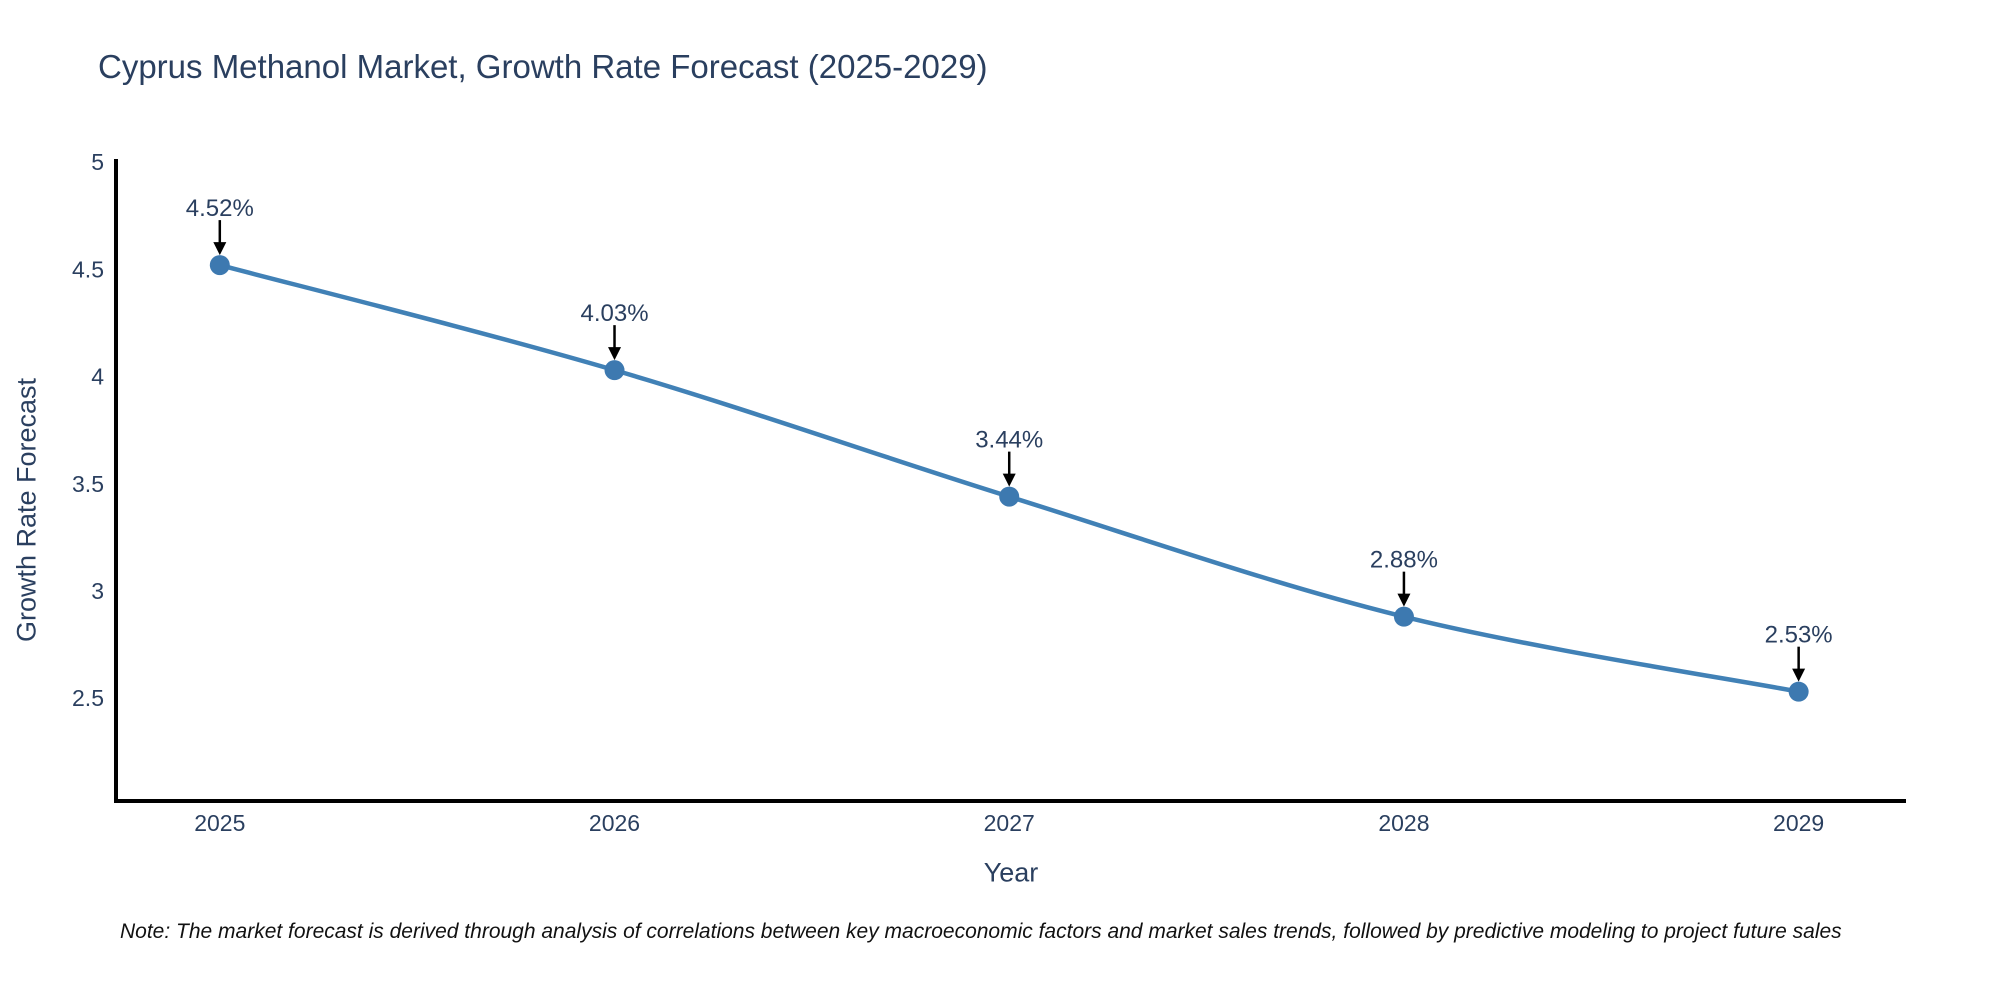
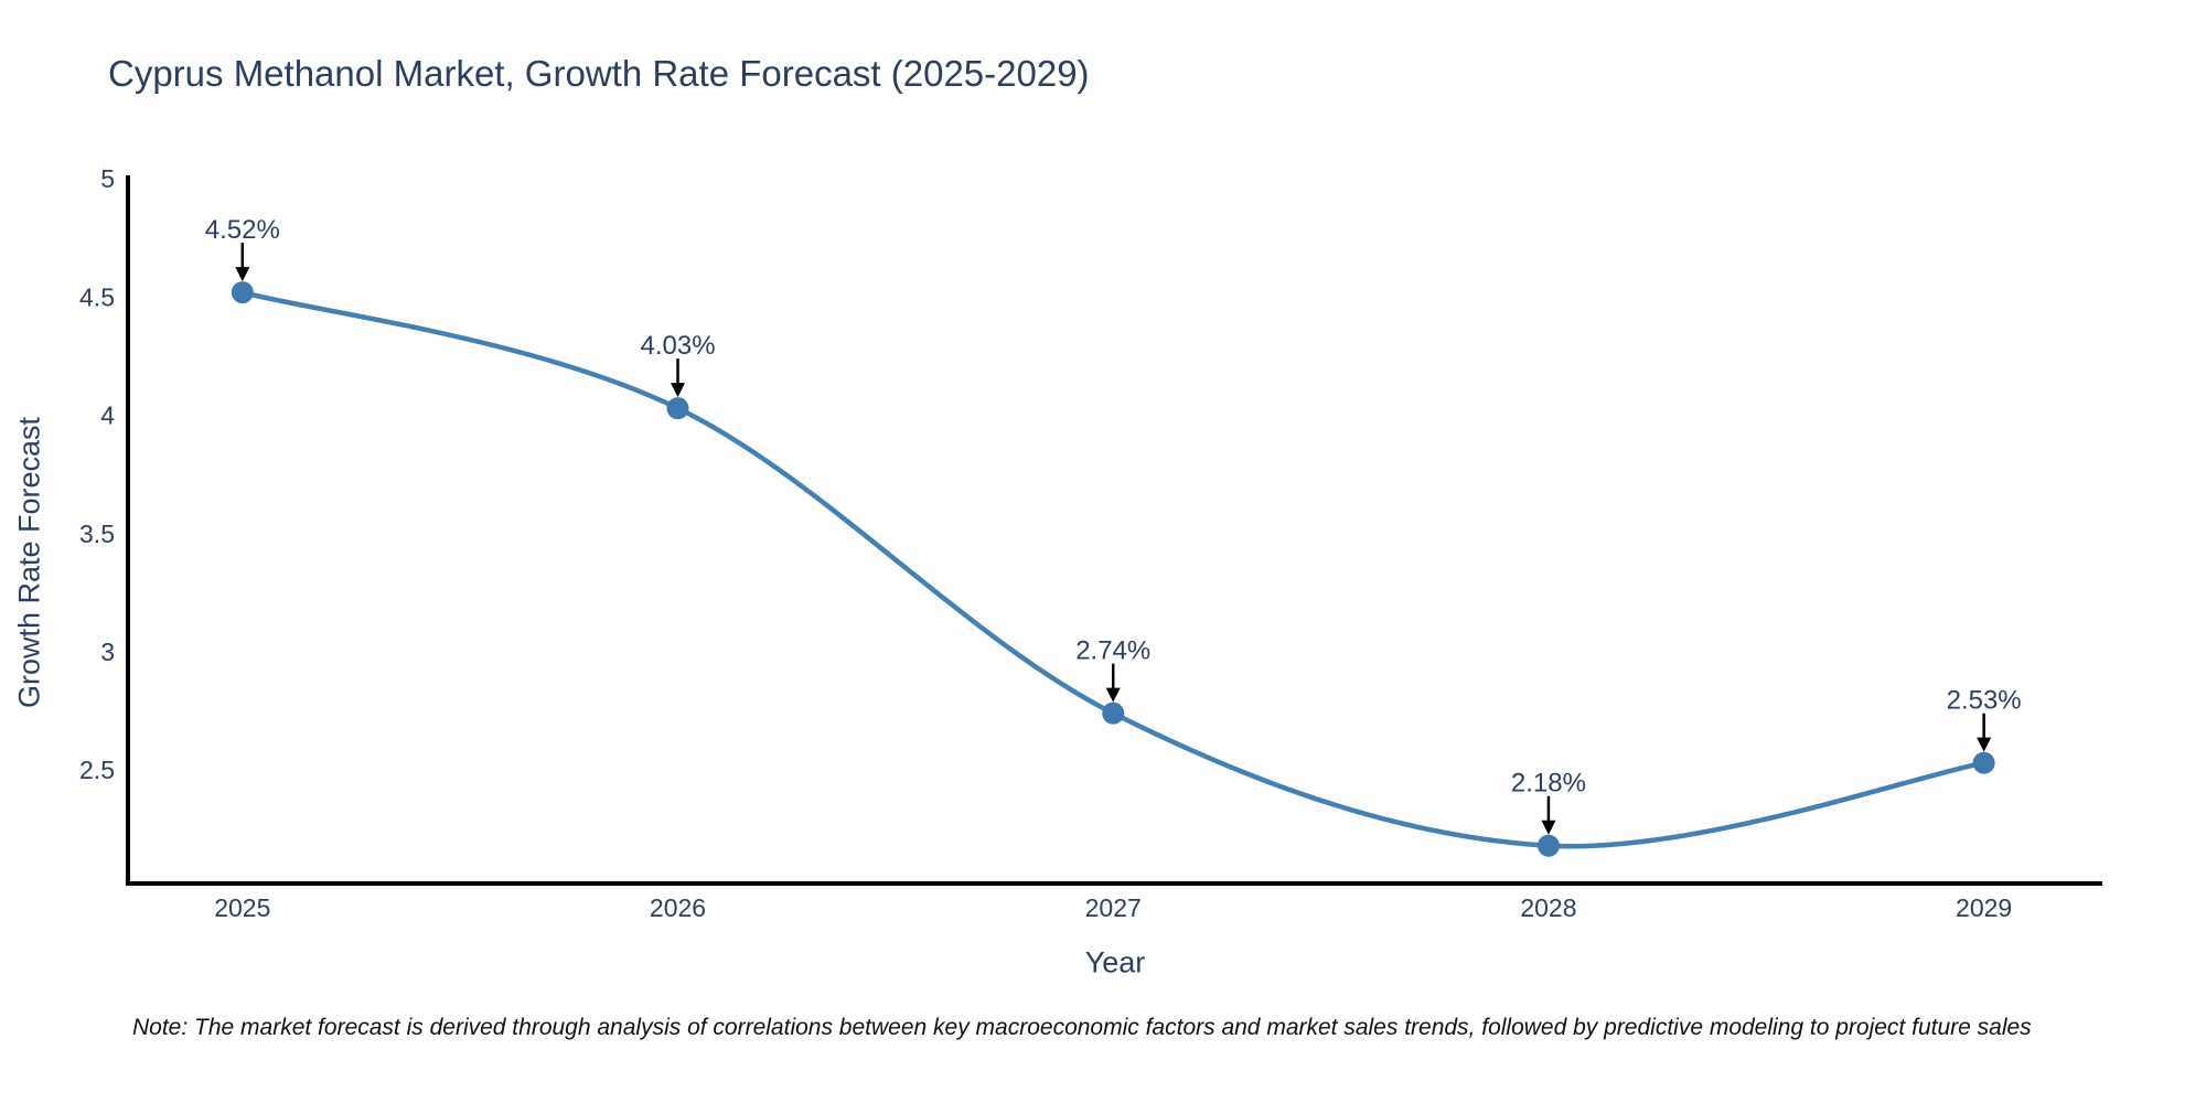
2027: 3.44% -> 2.74%
2028: 2.88% -> 2.18%
